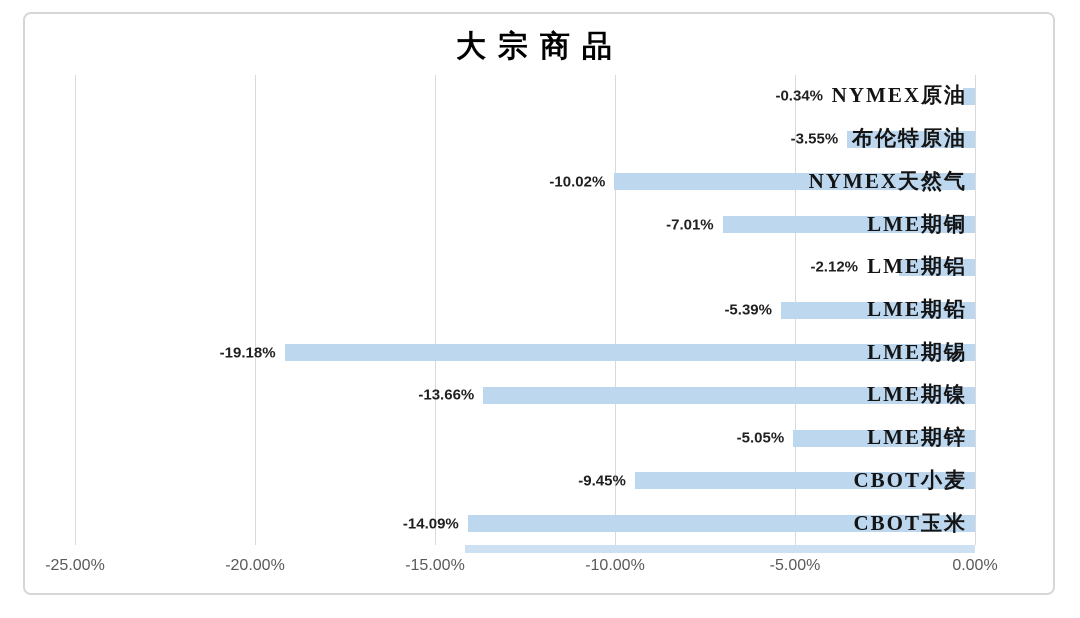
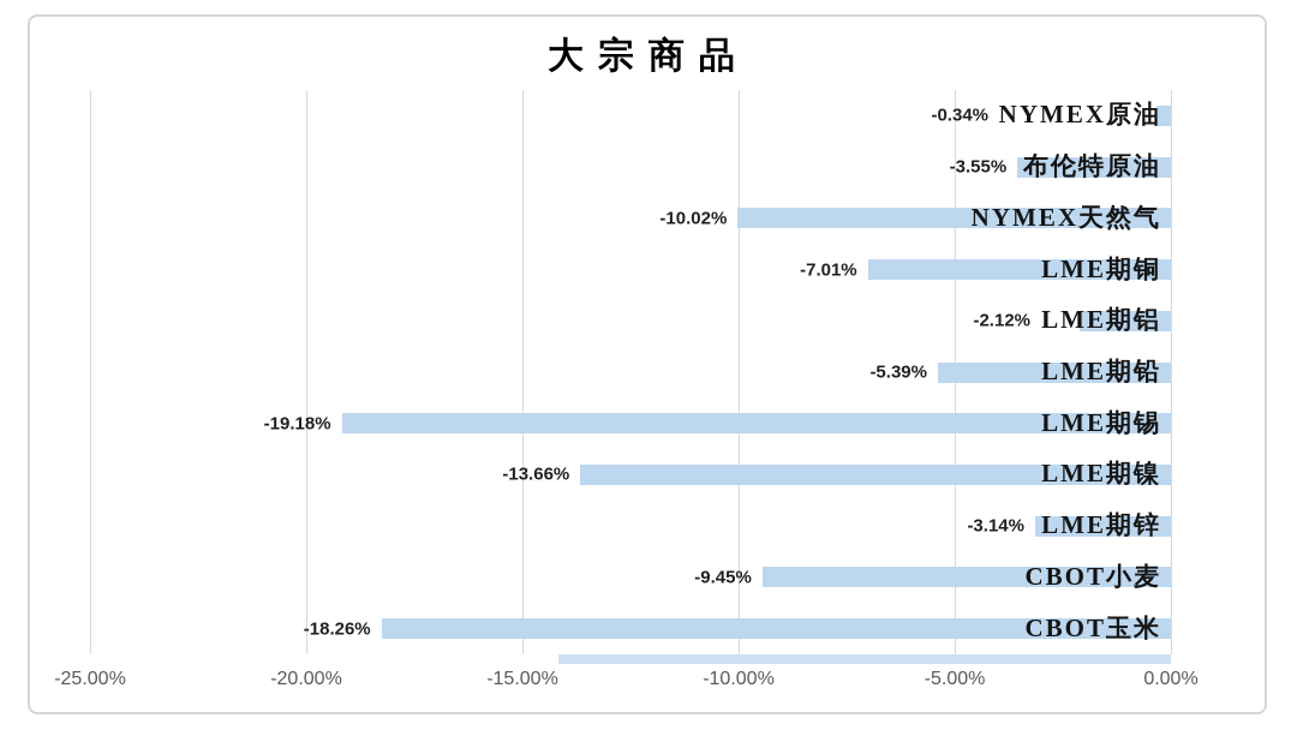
LME期锌: -5.05% -> -3.14%
CBOT玉米: -14.09% -> -18.26%
